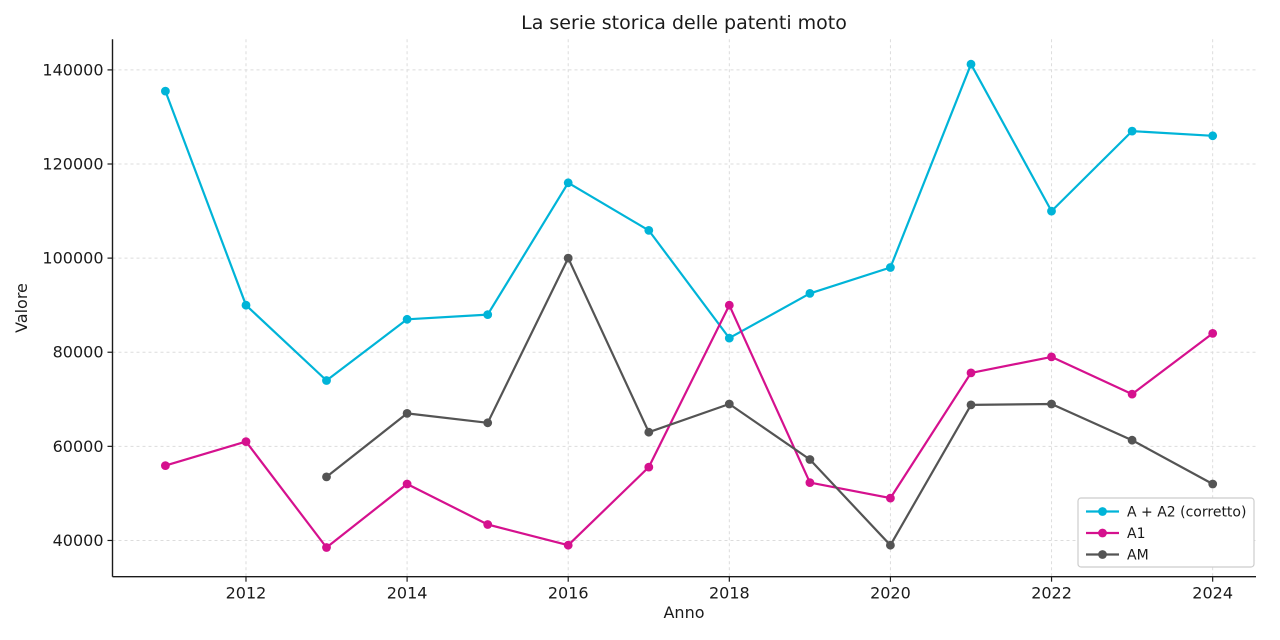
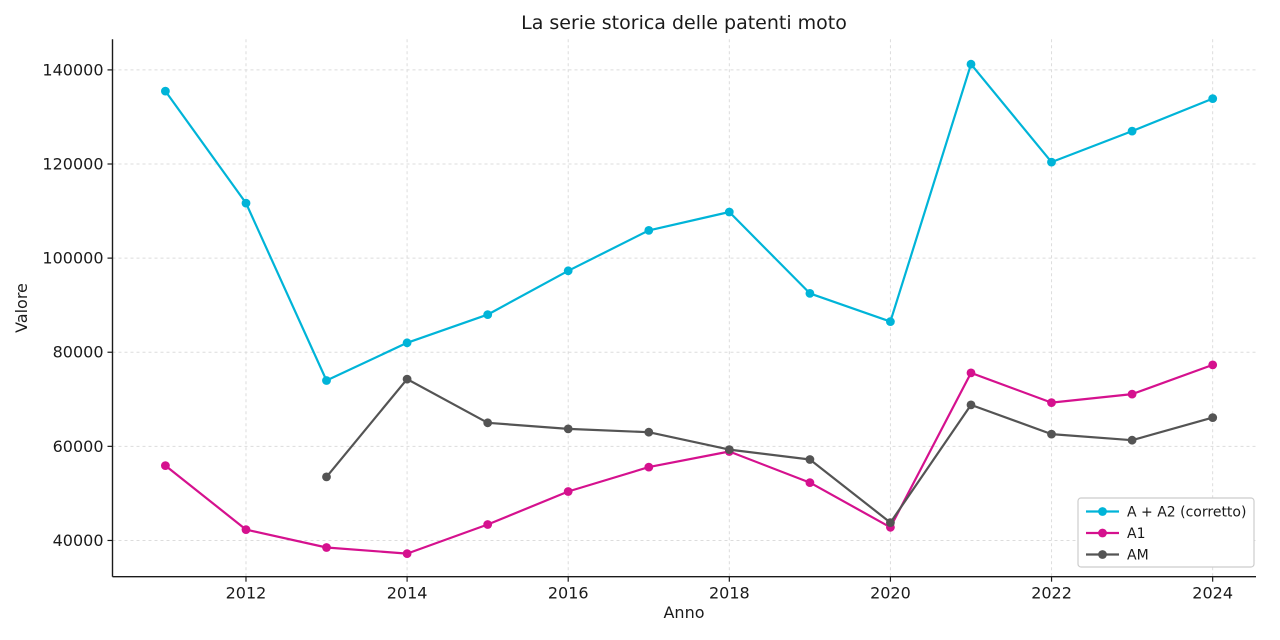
A + A2 (corretto)/2012: 90000 -> 112000
A1/2012: 61000 -> 42000
A + A2 (corretto)/2014: 87000 -> 82000
A1/2014: 52000 -> 37000
AM/2014: 67000 -> 74000
A + A2 (corretto)/2016: 116000 -> 97000
A1/2016: 39000 -> 50000
AM/2016: 100000 -> 64000
A + A2 (corretto)/2018: 83000 -> 110000
A1/2018: 90000 -> 59000
AM/2018: 69000 -> 59000
A + A2 (corretto)/2020: 98000 -> 86000
A1/2020: 49000 -> 43000
AM/2020: 39000 -> 44000
A + A2 (corretto)/2022: 110000 -> 120000
A1/2022: 79000 -> 69000
AM/2022: 69000 -> 63000
A + A2 (corretto)/2024: 126000 -> 134000
A1/2024: 84000 -> 77000
AM/2024: 52000 -> 66000
